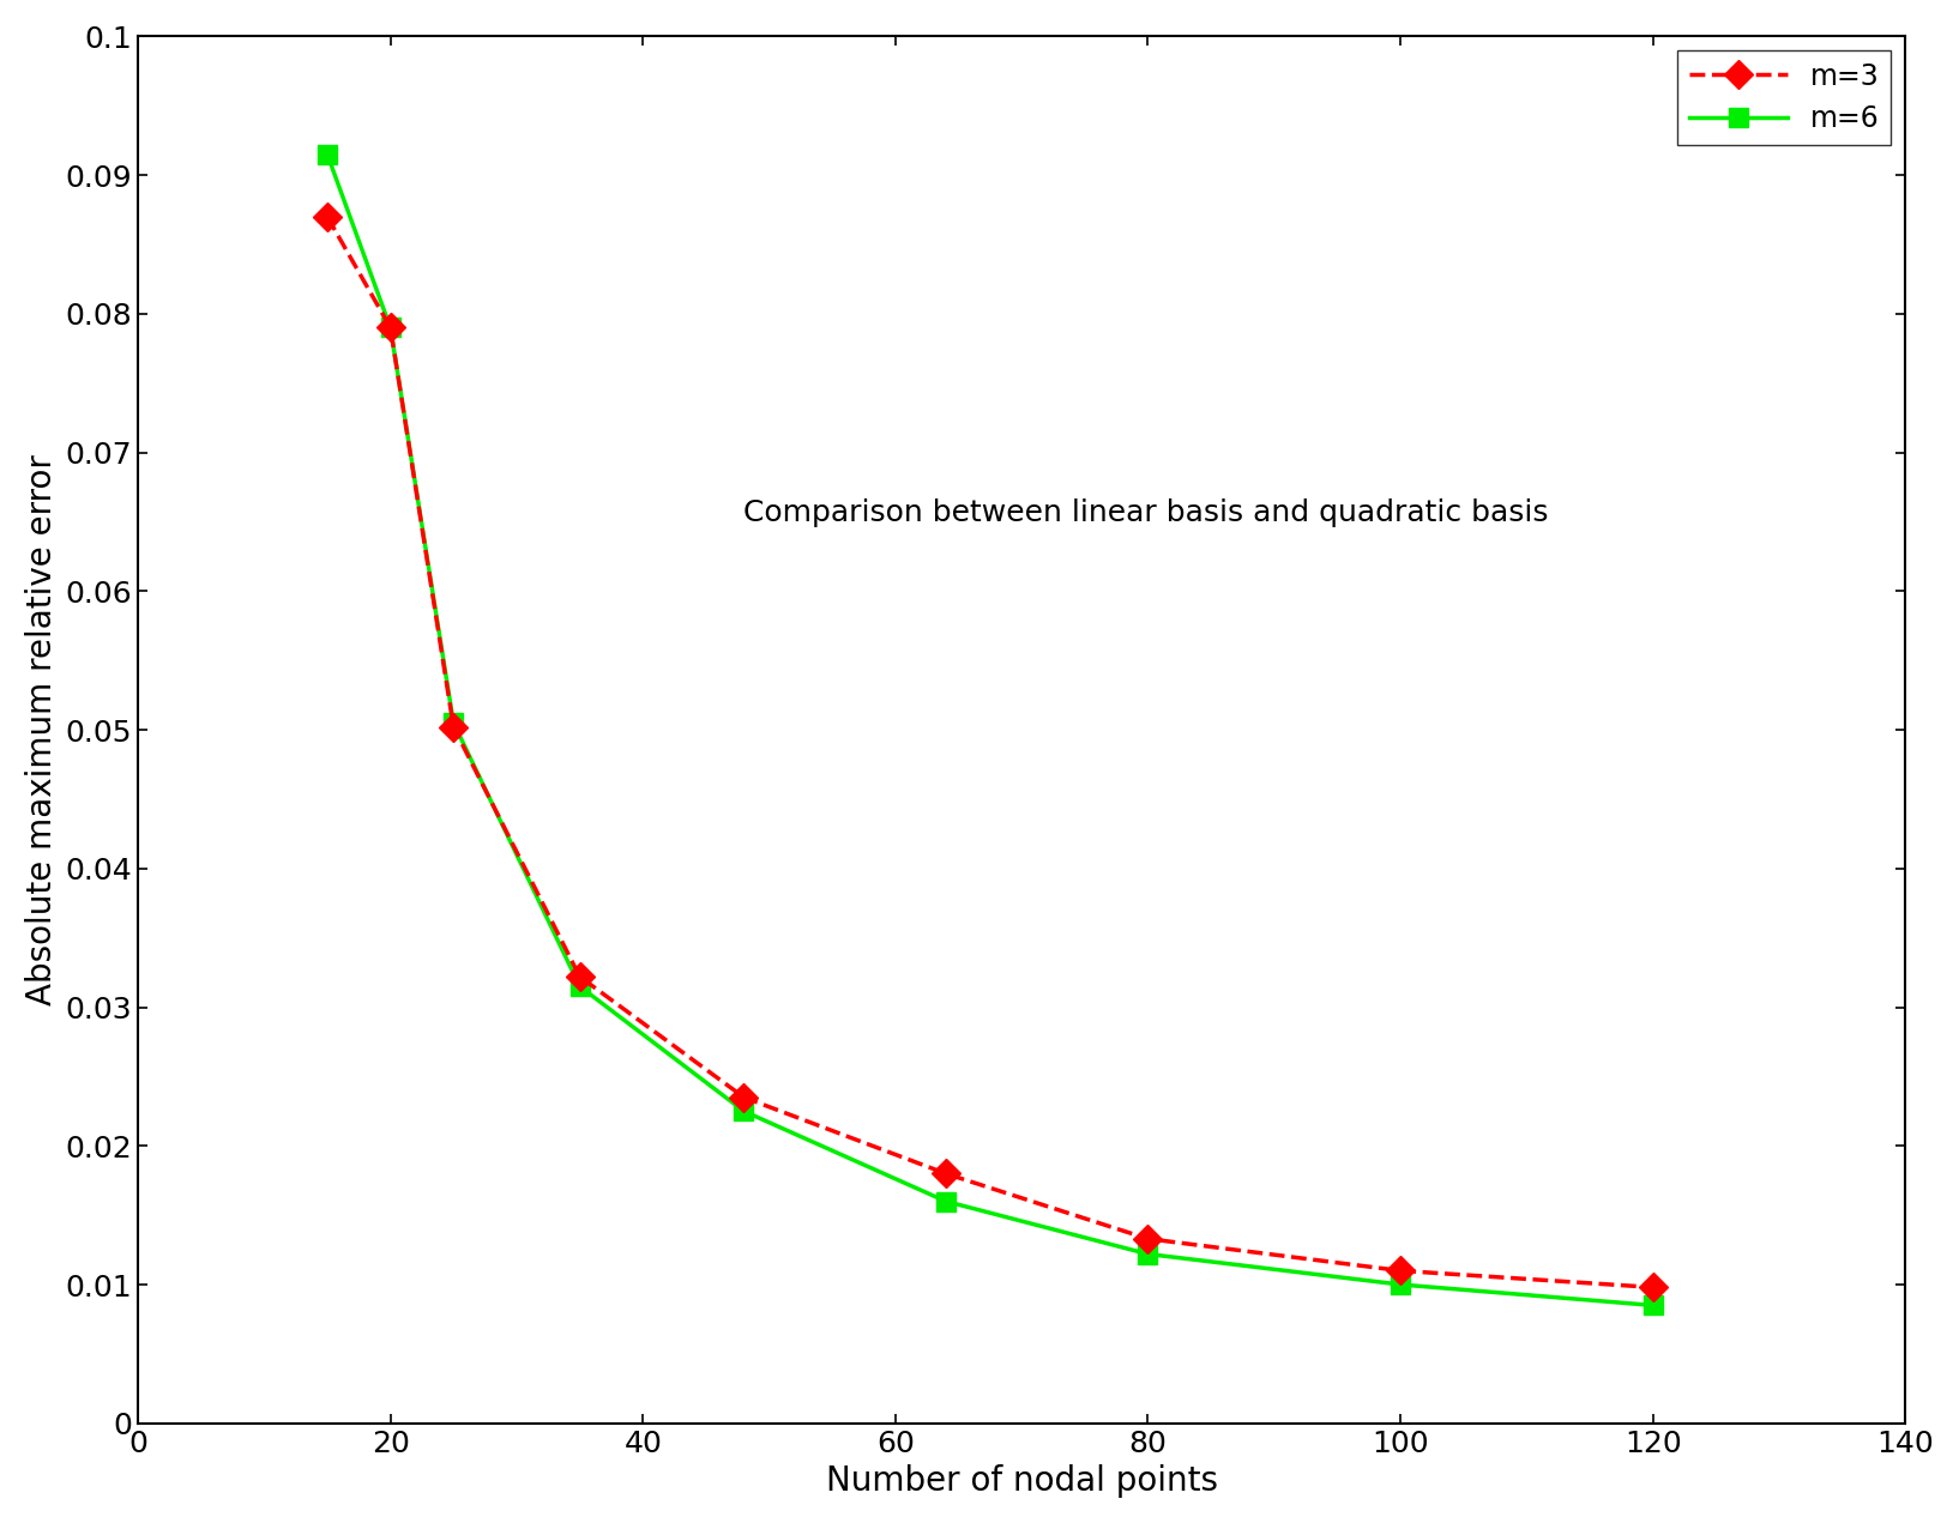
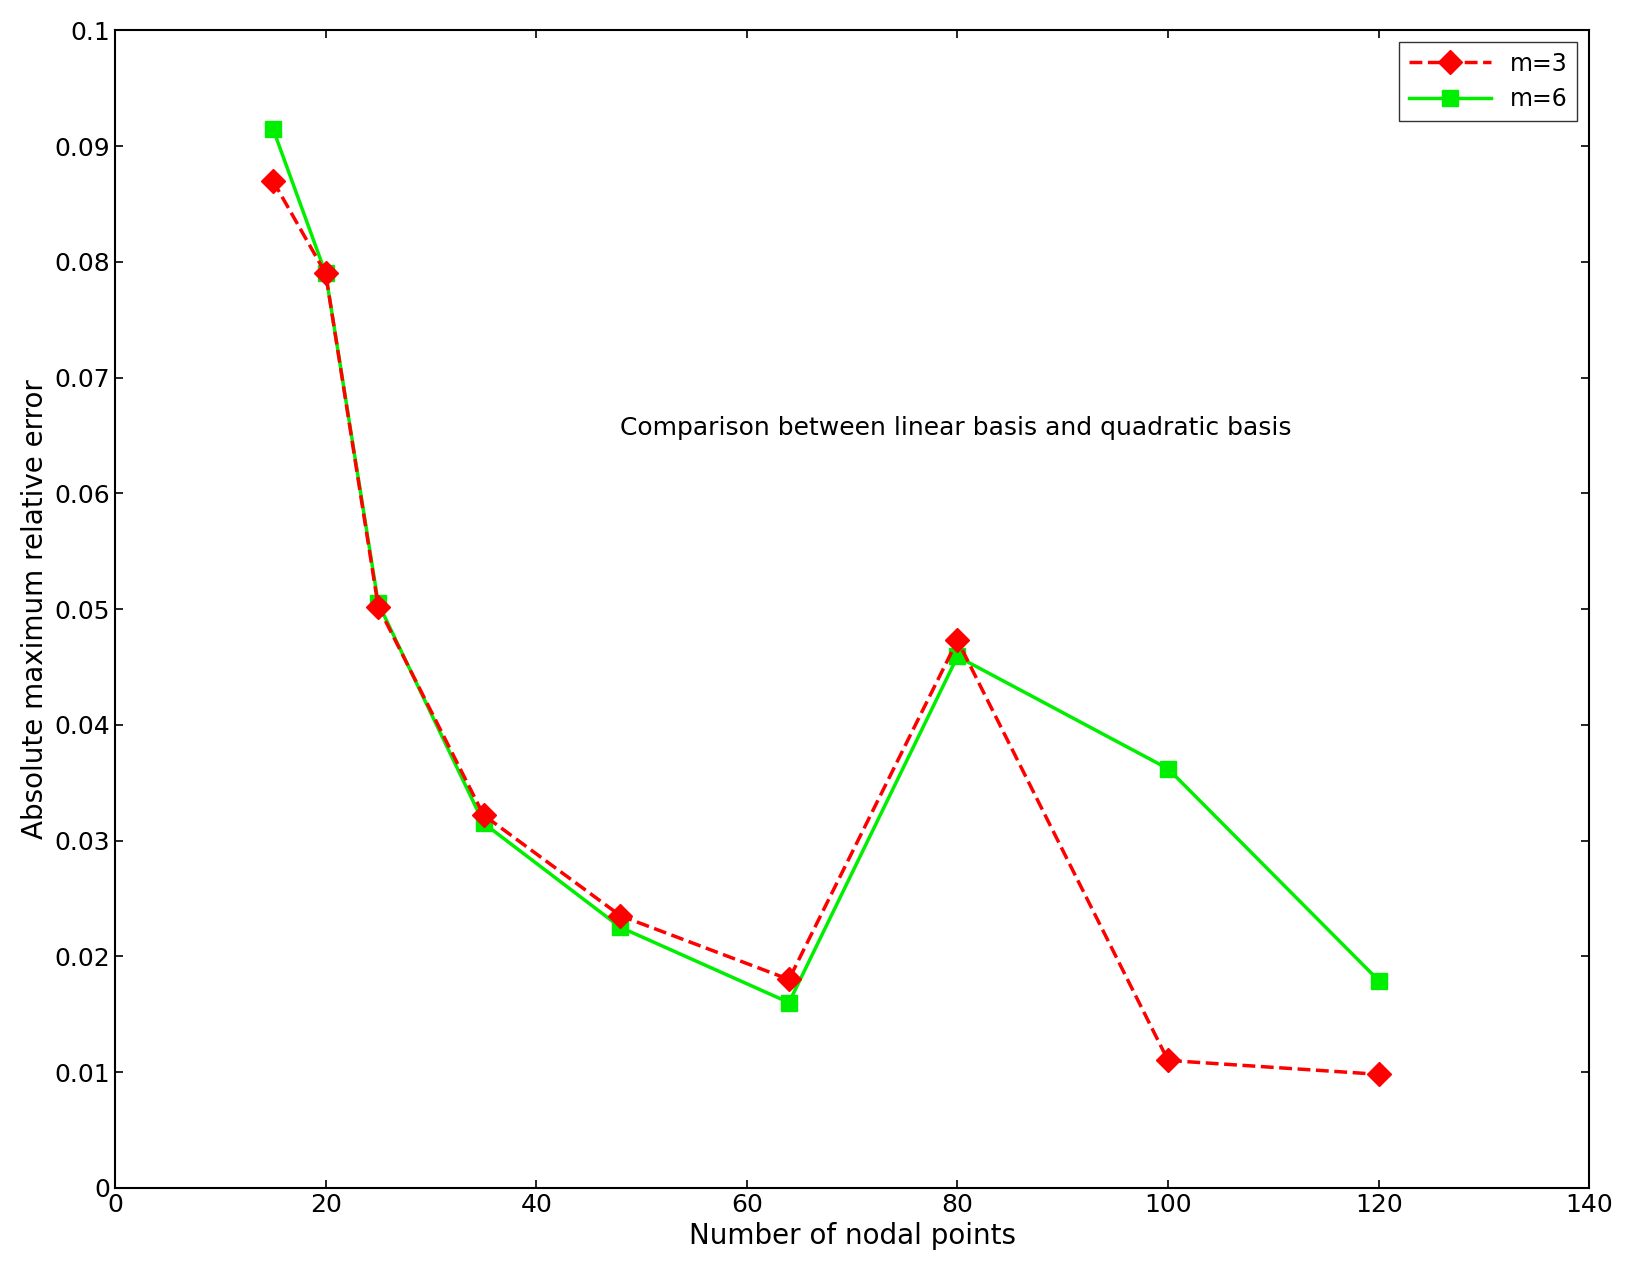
m=3/80: 0.0133 -> 0.0473
m=6/80: 0.0122 -> 0.0459
m=6/100: 0.0100 -> 0.0362
m=6/120: 0.0085 -> 0.0179
